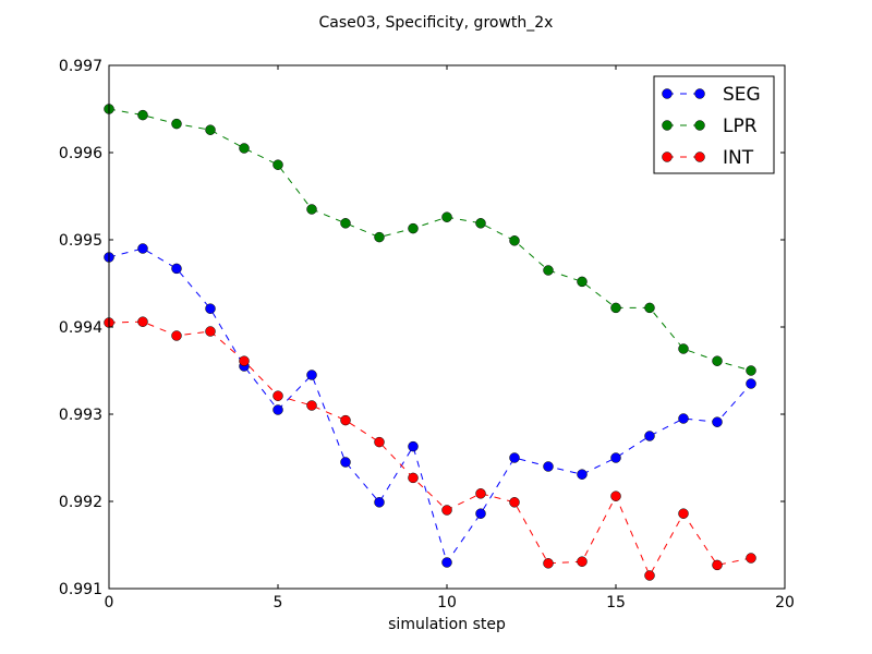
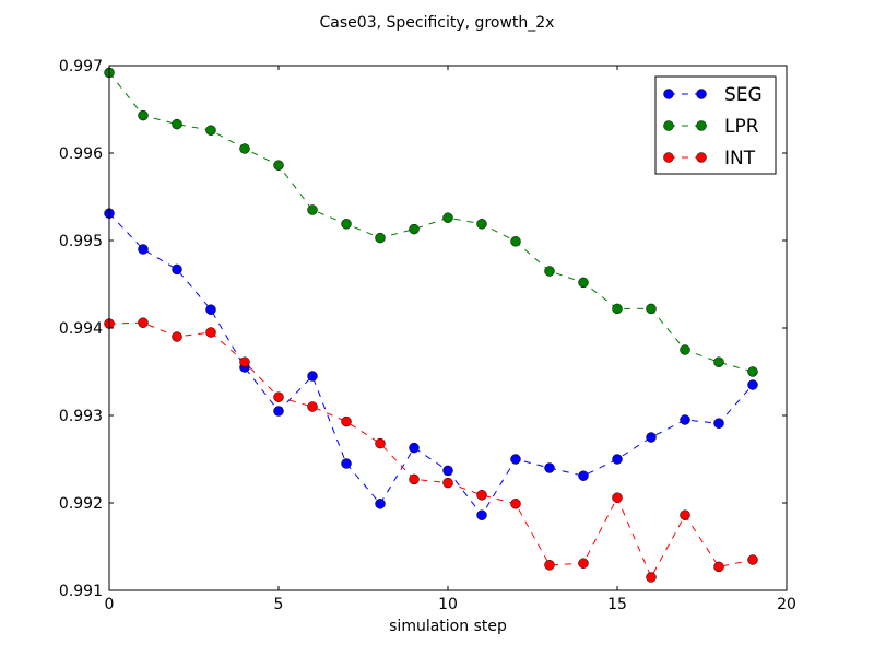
SEG/0: 0.9948 -> 0.9953
LPR/0: 0.9965 -> 0.9969
SEG/10: 0.9913 -> 0.9924
INT/10: 0.9919 -> 0.9922
